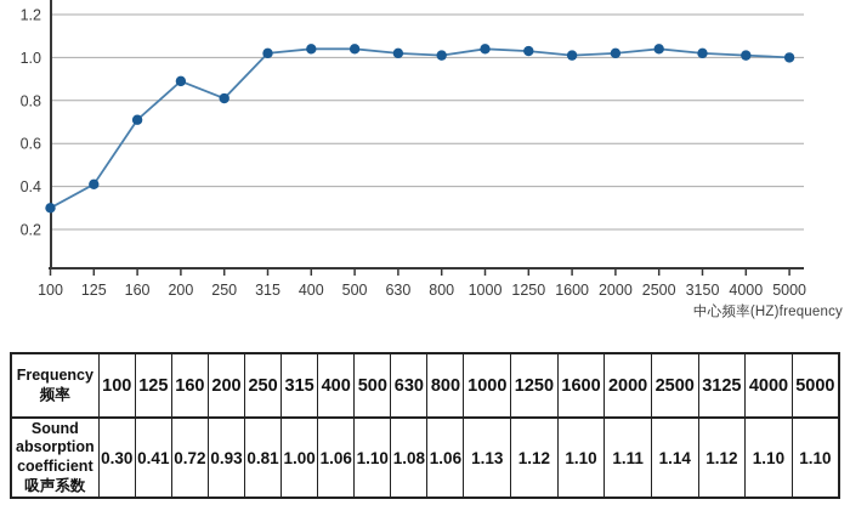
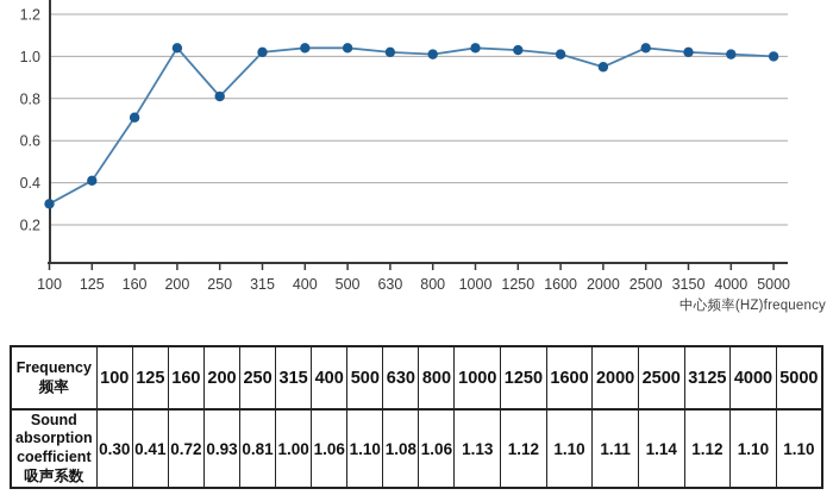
200: 0.89 -> 1.04
2000: 1.02 -> 0.95
